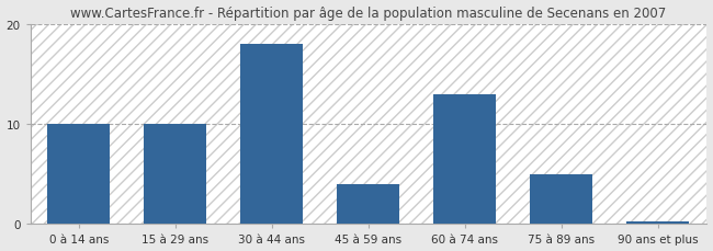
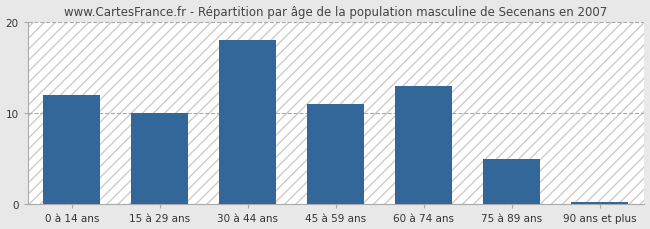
0 à 14 ans: 10.0 -> 12.0
45 à 59 ans: 4.0 -> 11.0
